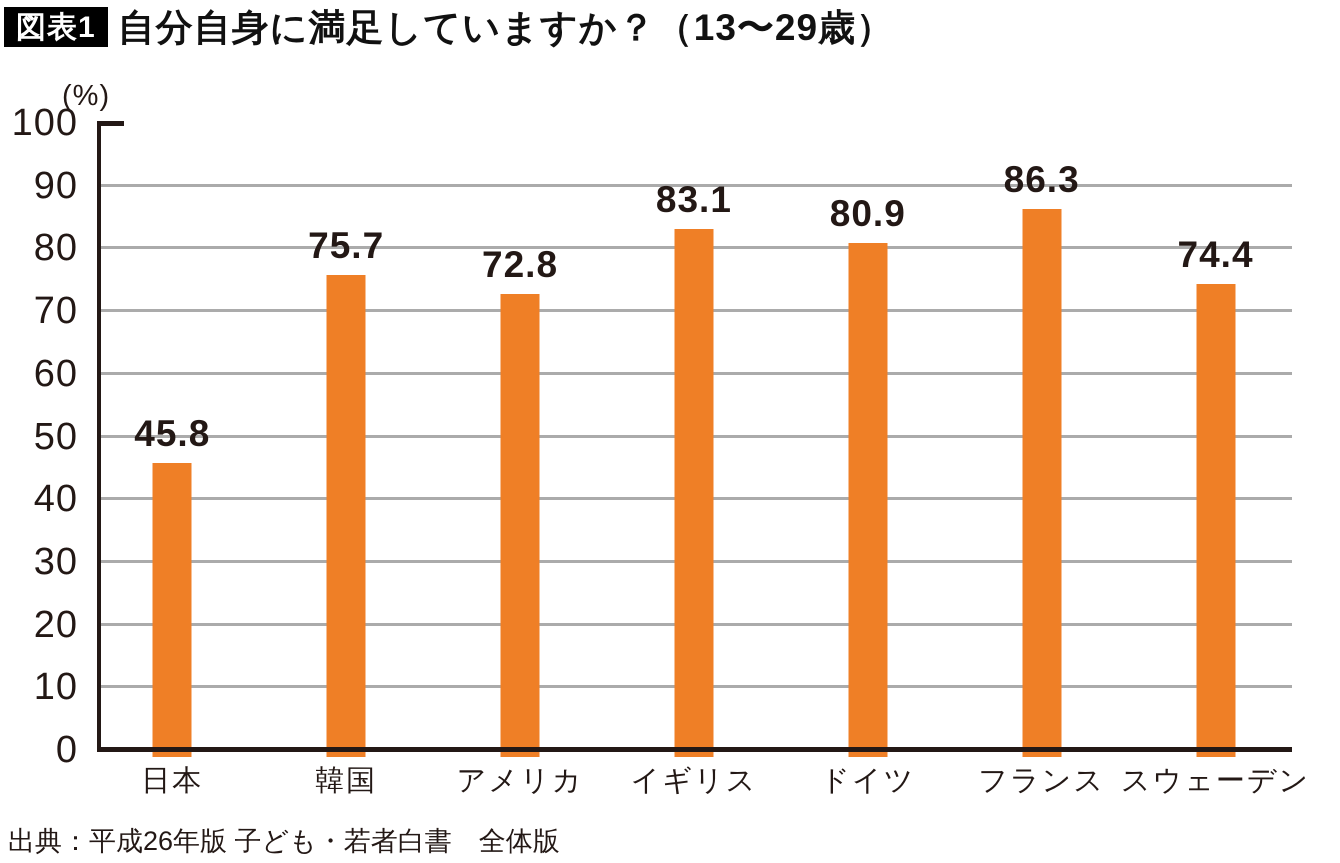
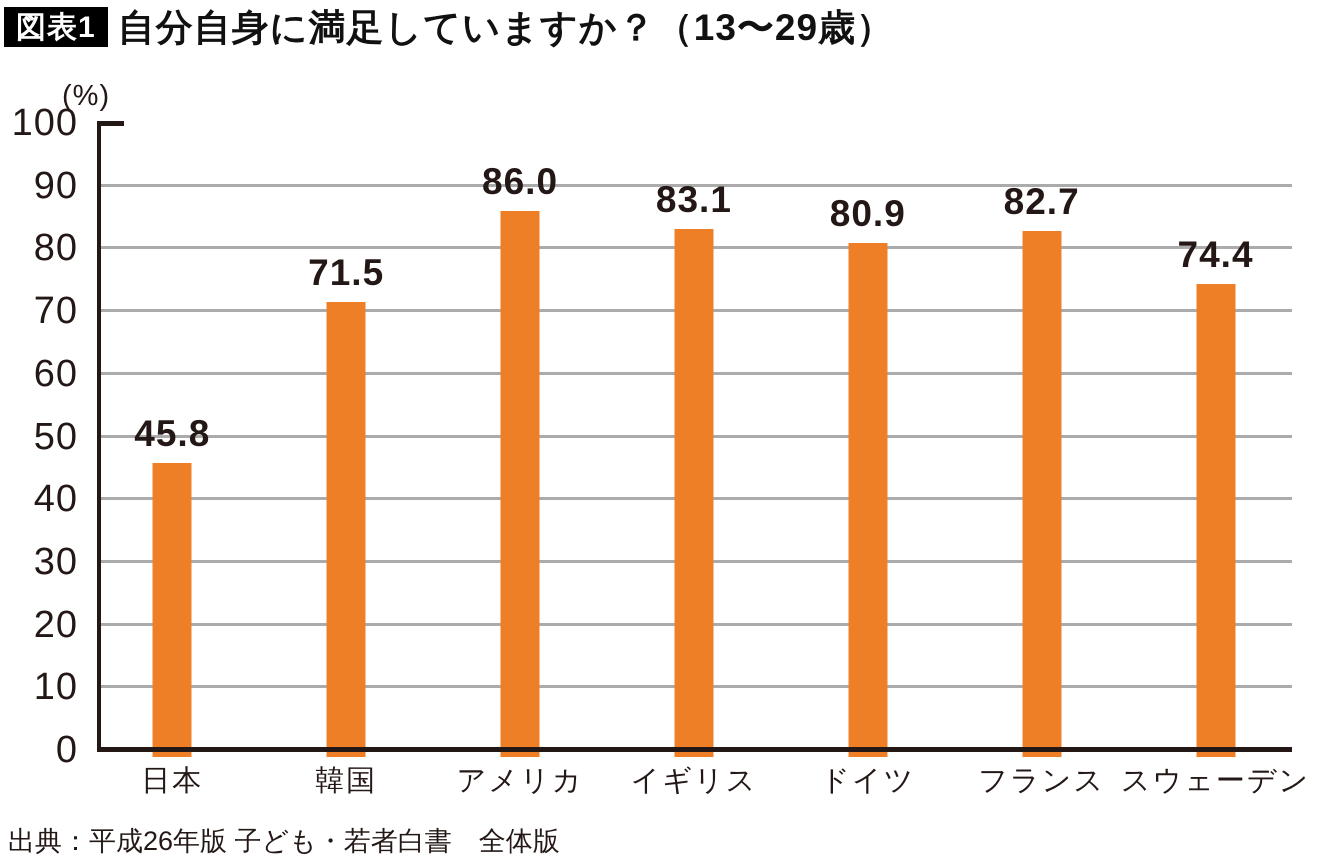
韓国: 75.7 -> 71.5
アメリカ: 72.8 -> 86.0
フランス: 86.3 -> 82.7
